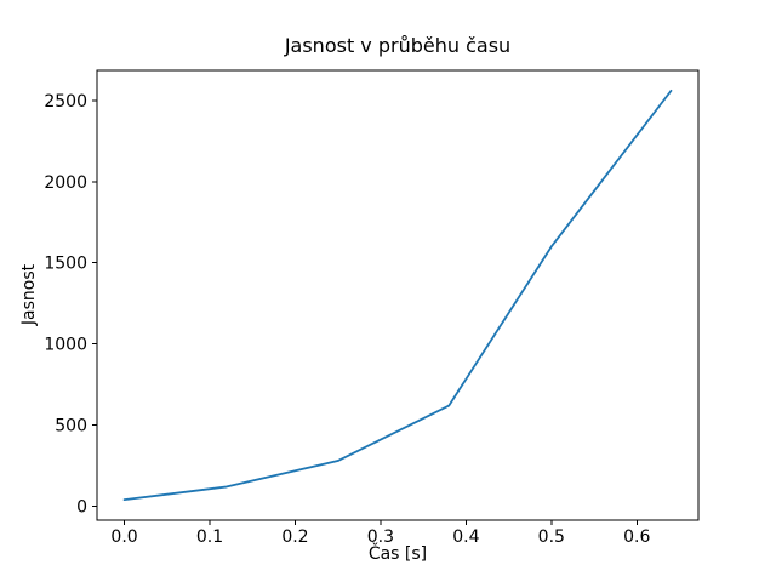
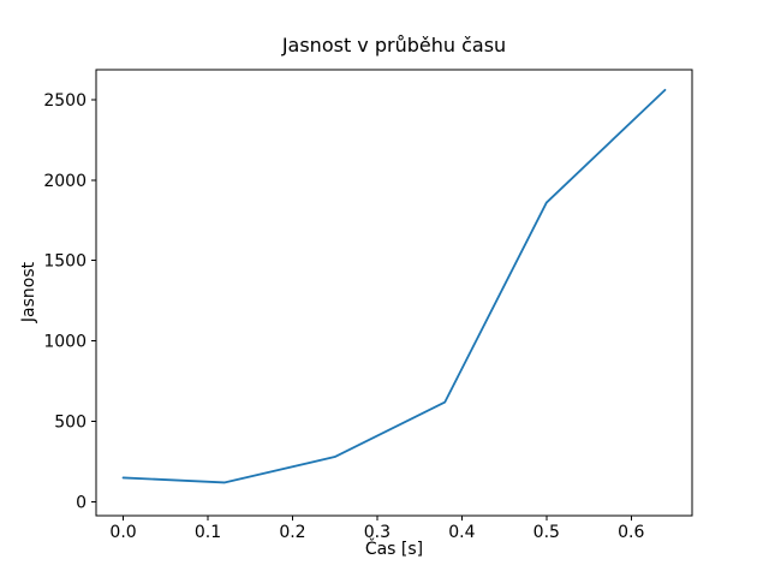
0.0: 40 -> 150
0.5: 1600 -> 1860
